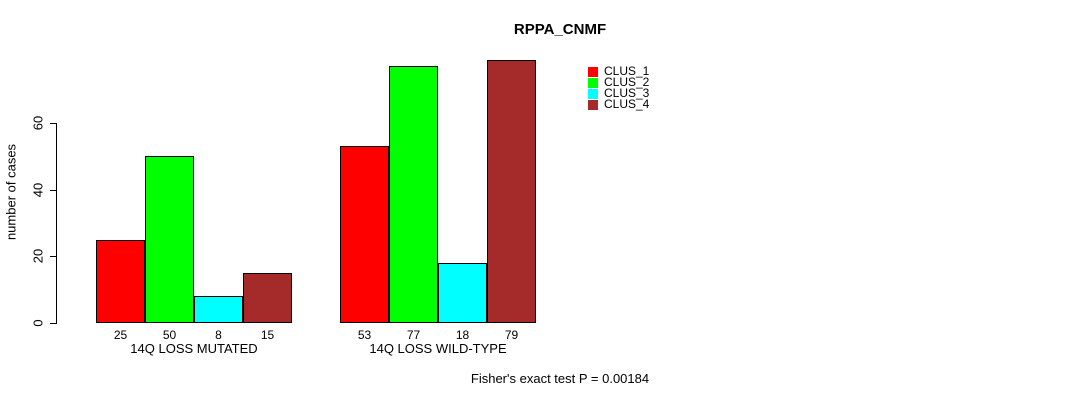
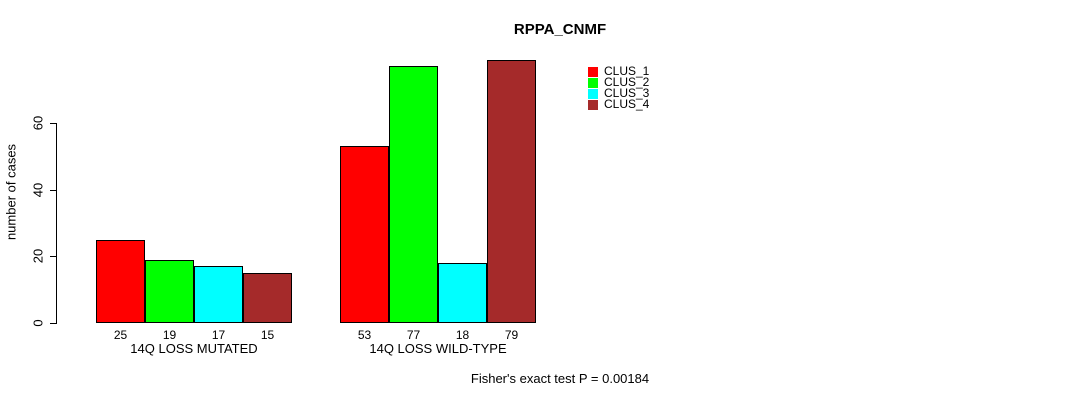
CLUS_2/14Q LOSS MUTATED: 50 -> 19
CLUS_3/14Q LOSS MUTATED: 8 -> 17
